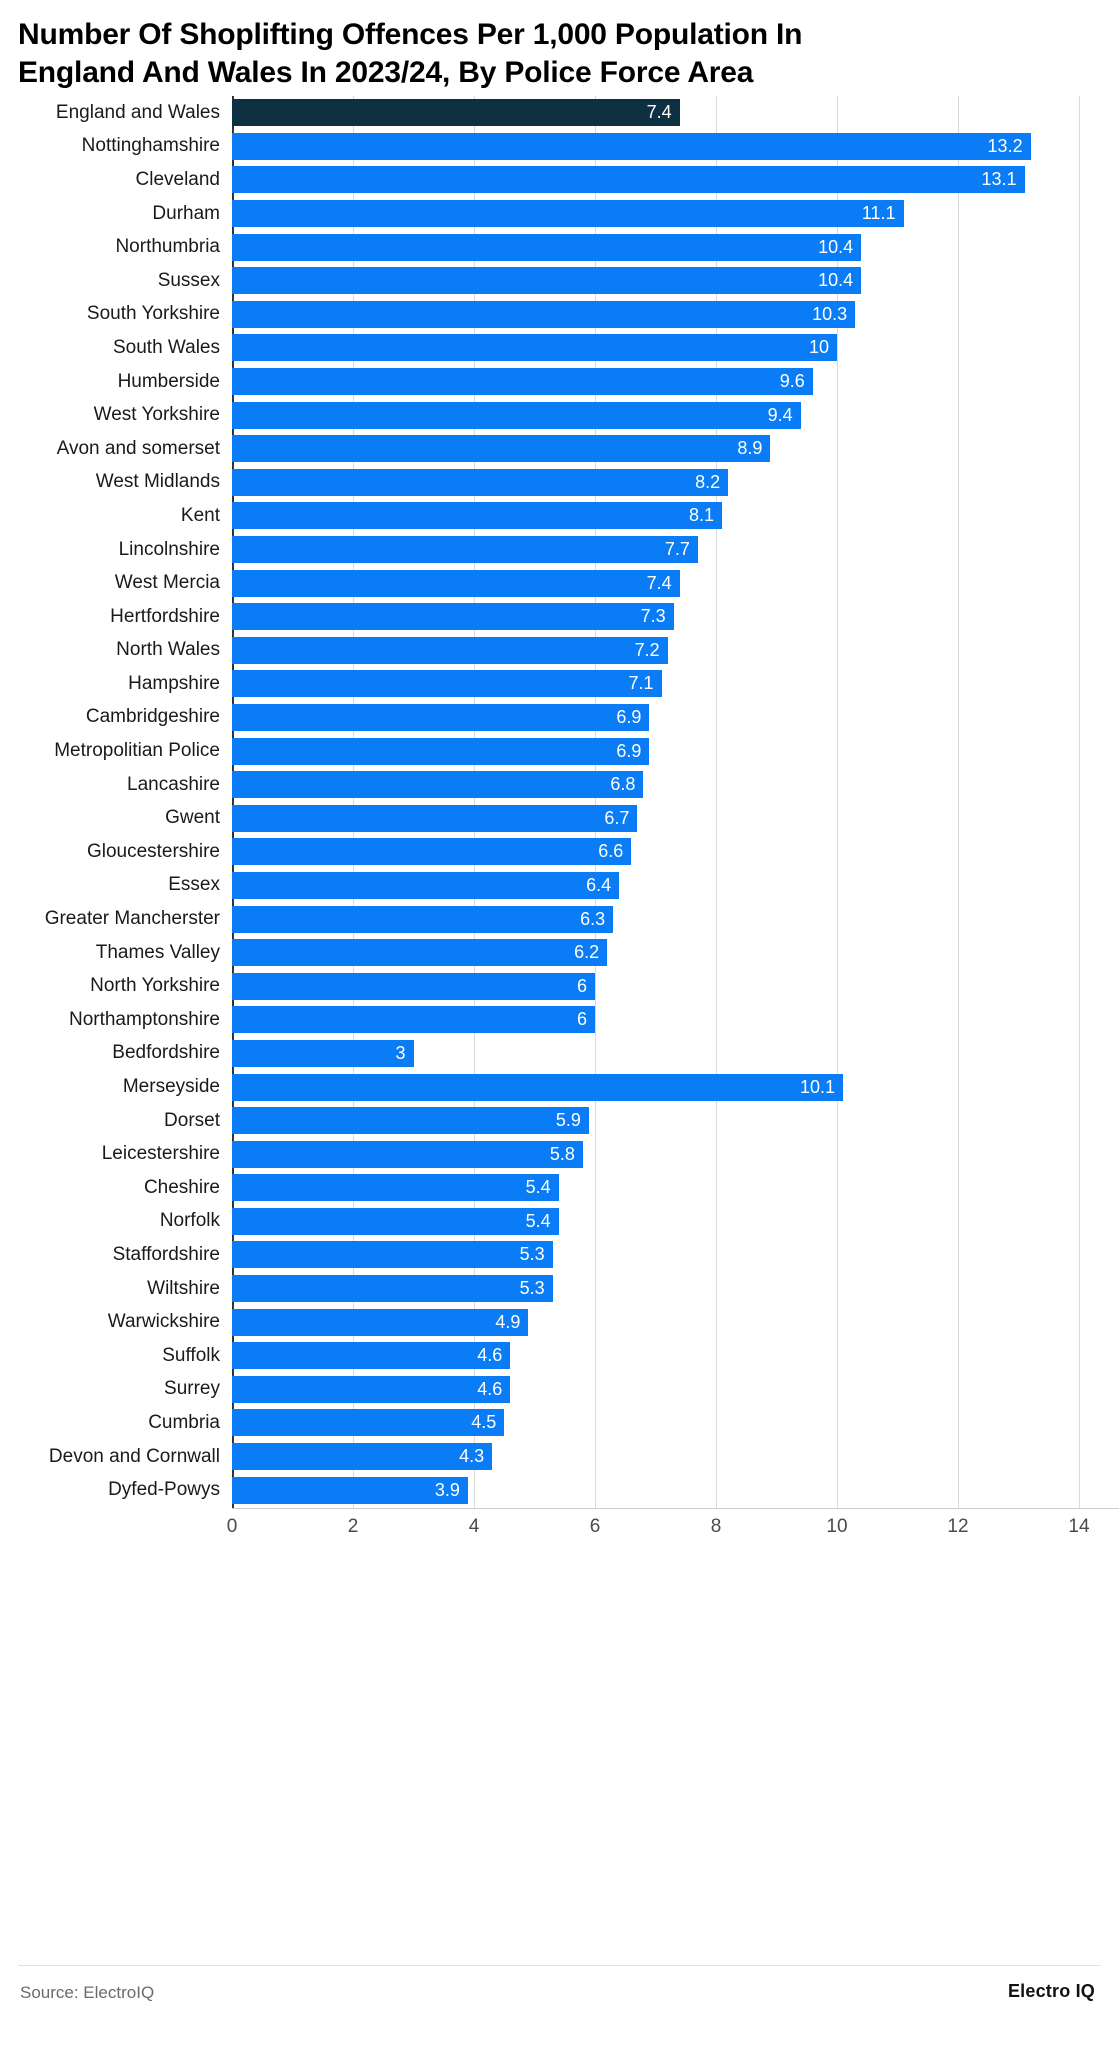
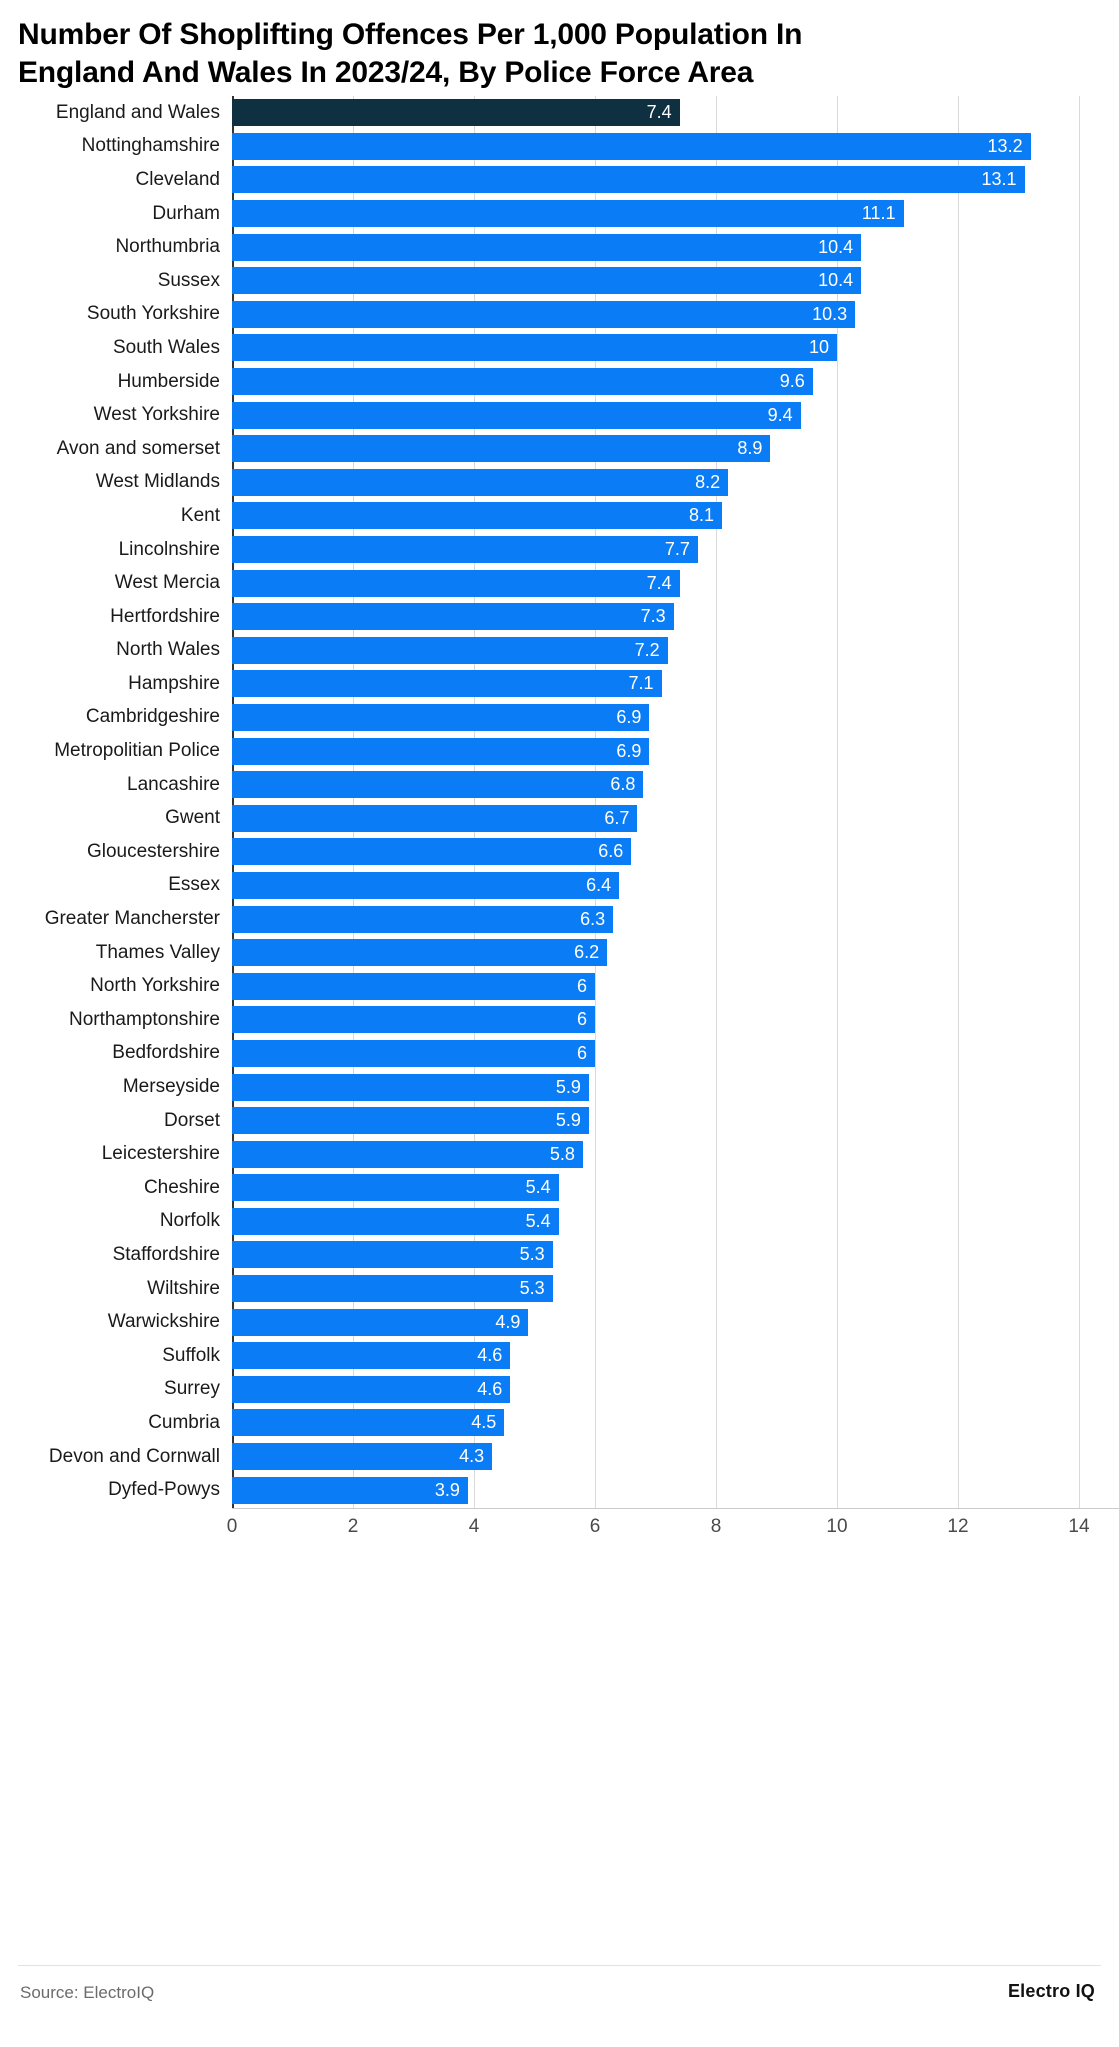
Bedfordshire: 3 -> 6
Merseyside: 10.1 -> 5.9
